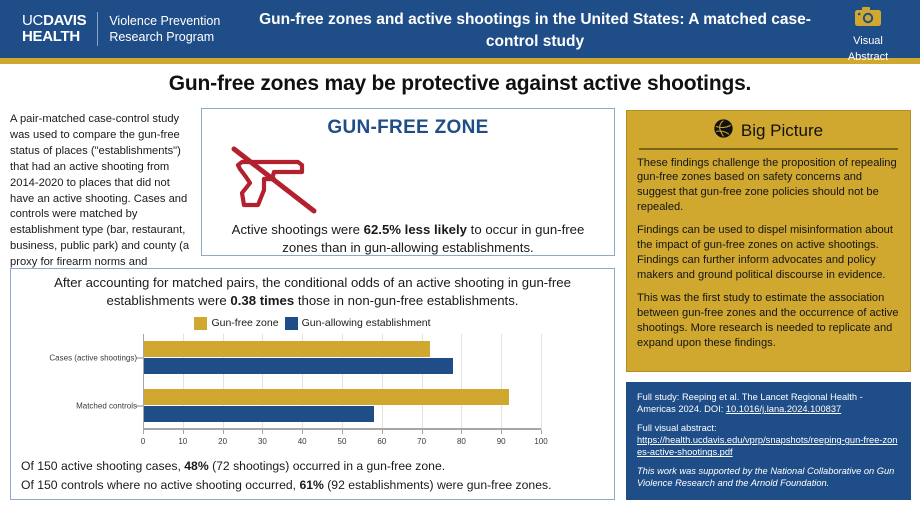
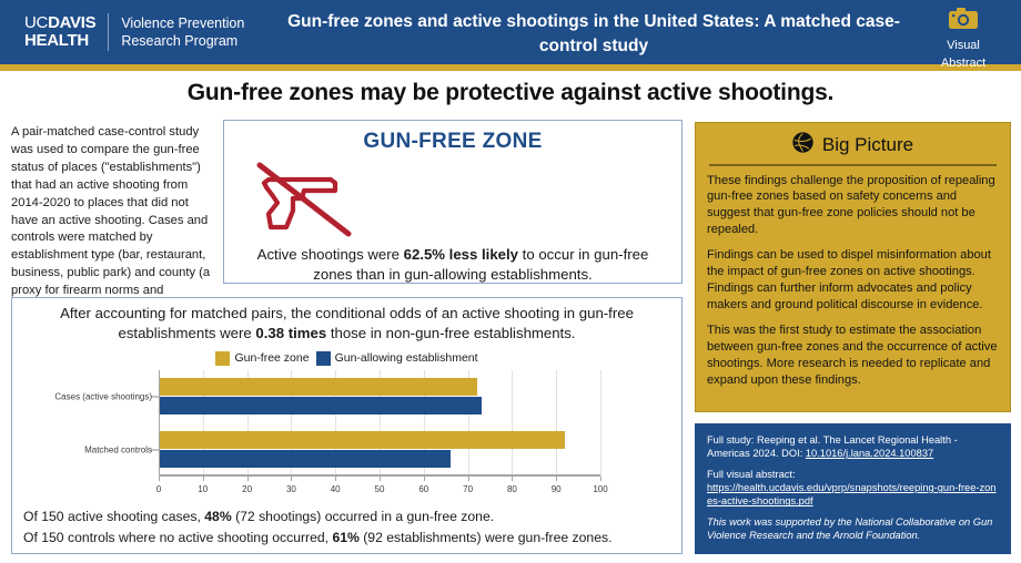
Gun-allowing establishment/Cases (active shootings): 78 -> 73
Gun-allowing establishment/Matched controls: 58 -> 66
